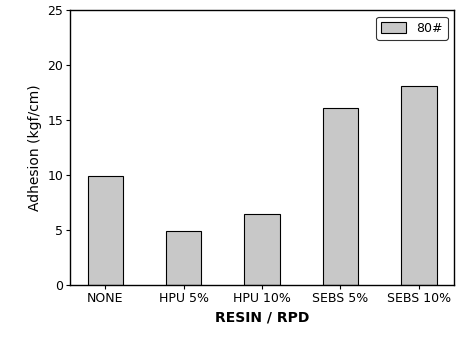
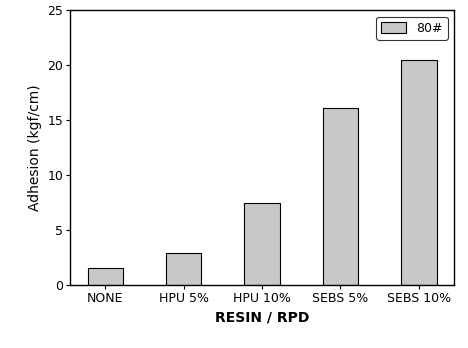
NONE: 9.9 -> 1.6
HPU 5%: 5.0 -> 2.9
HPU 10%: 6.5 -> 7.5
SEBS 10%: 18.1 -> 20.5
